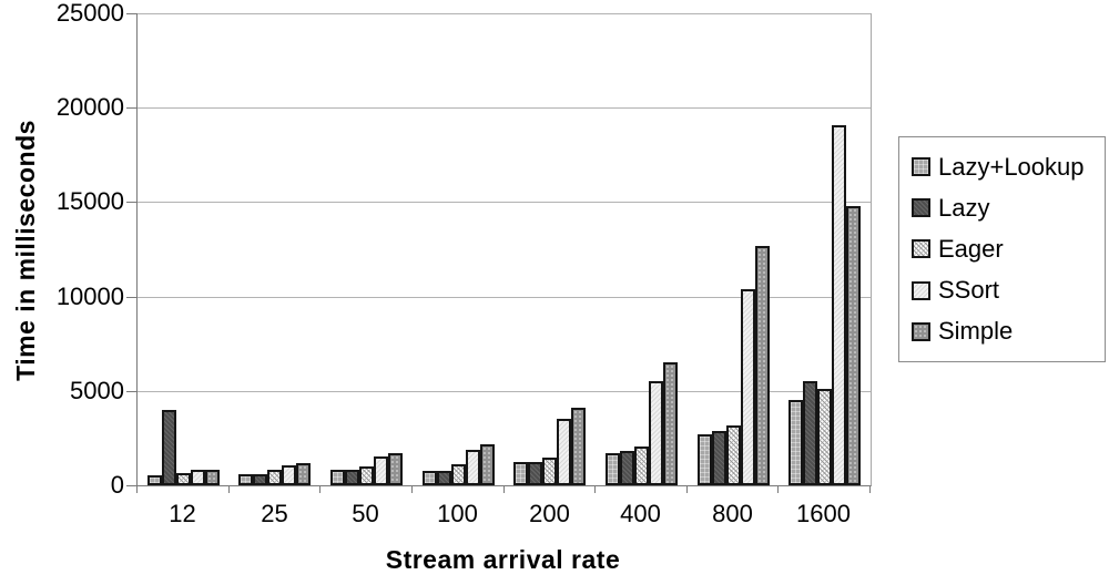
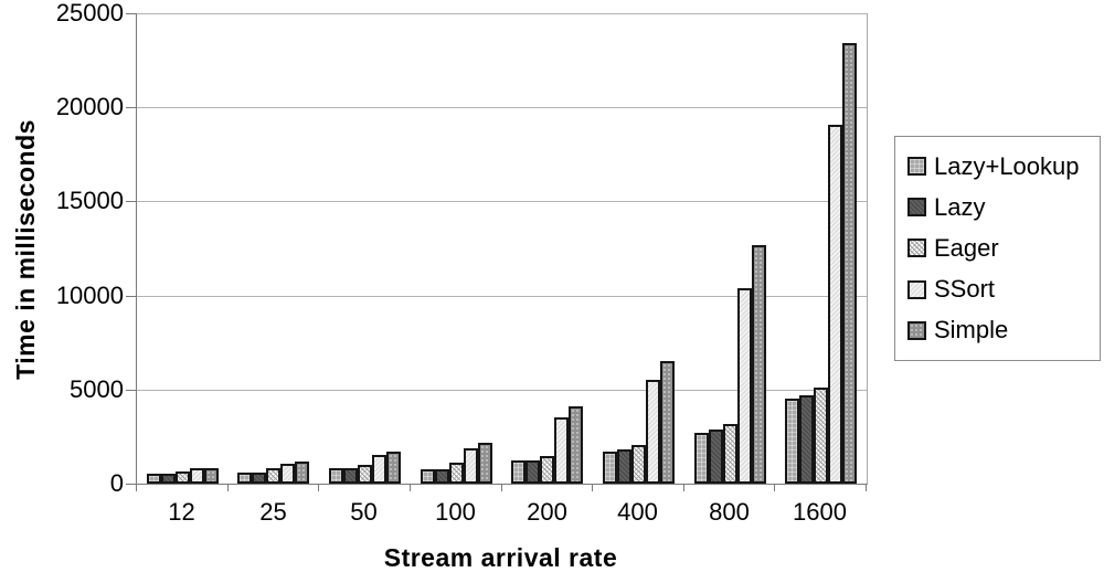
Lazy/12: 4000 -> 500
Lazy/1600: 5500 -> 4700
Simple/1600: 14800 -> 23400
